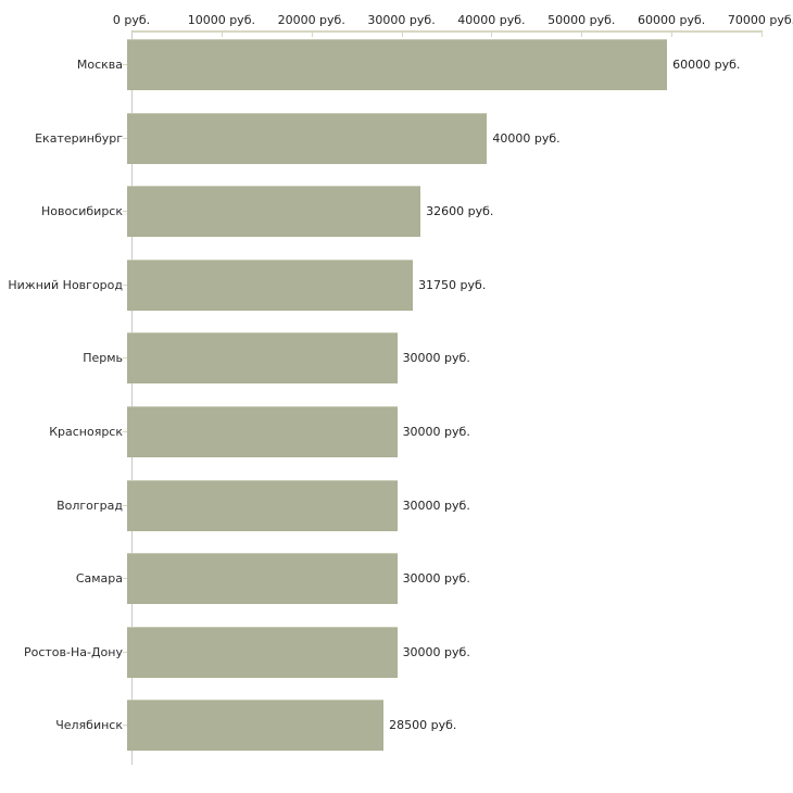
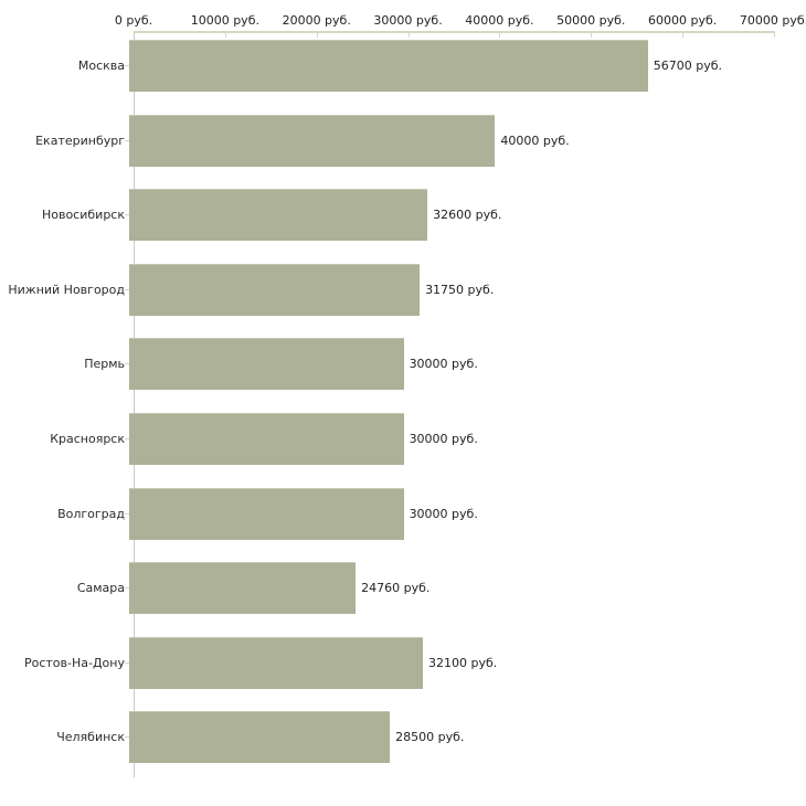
Москва: 60000 -> 56700
Самара: 30000 -> 24760
Ростов-На-Дону: 30000 -> 32100
